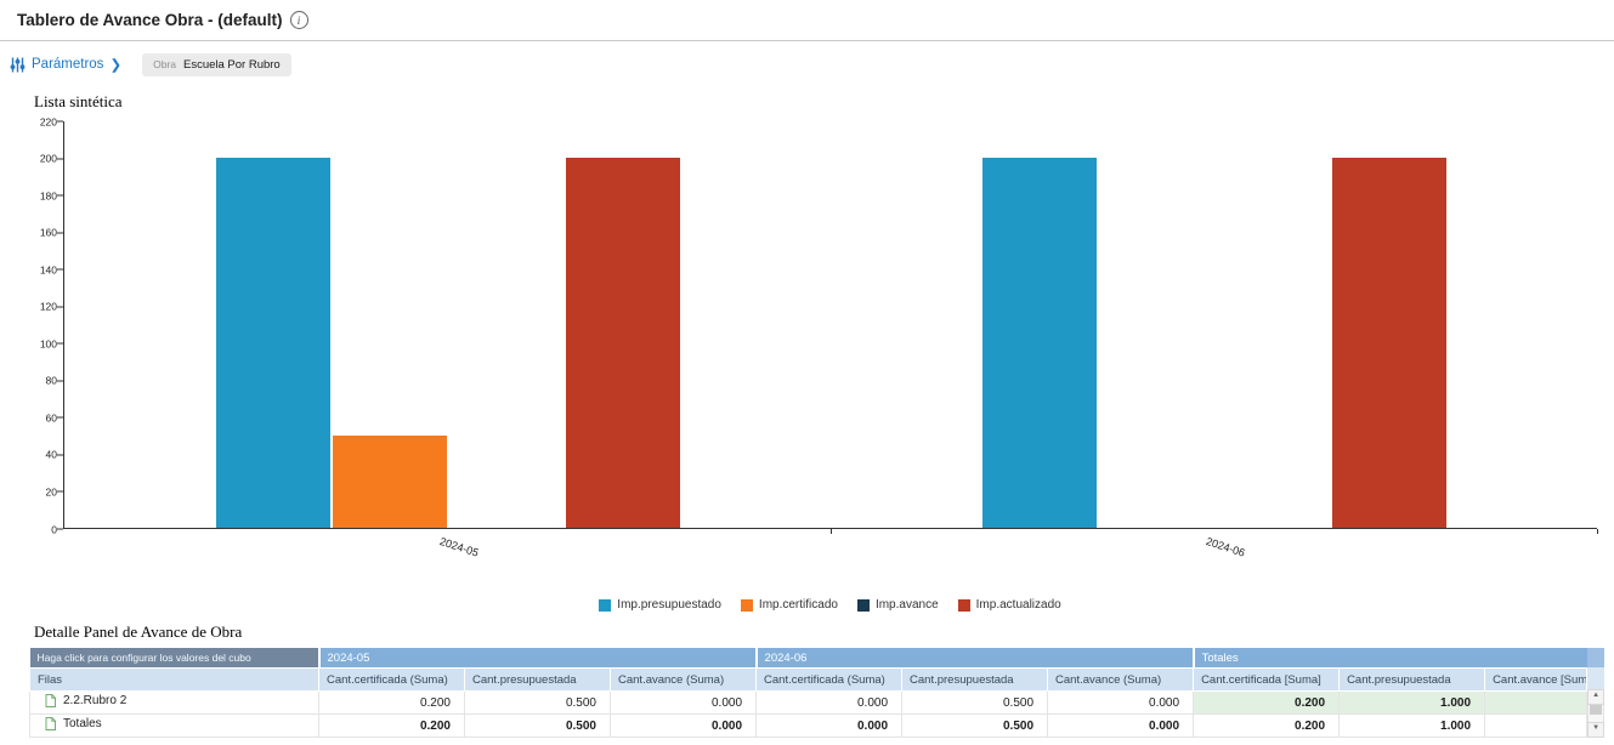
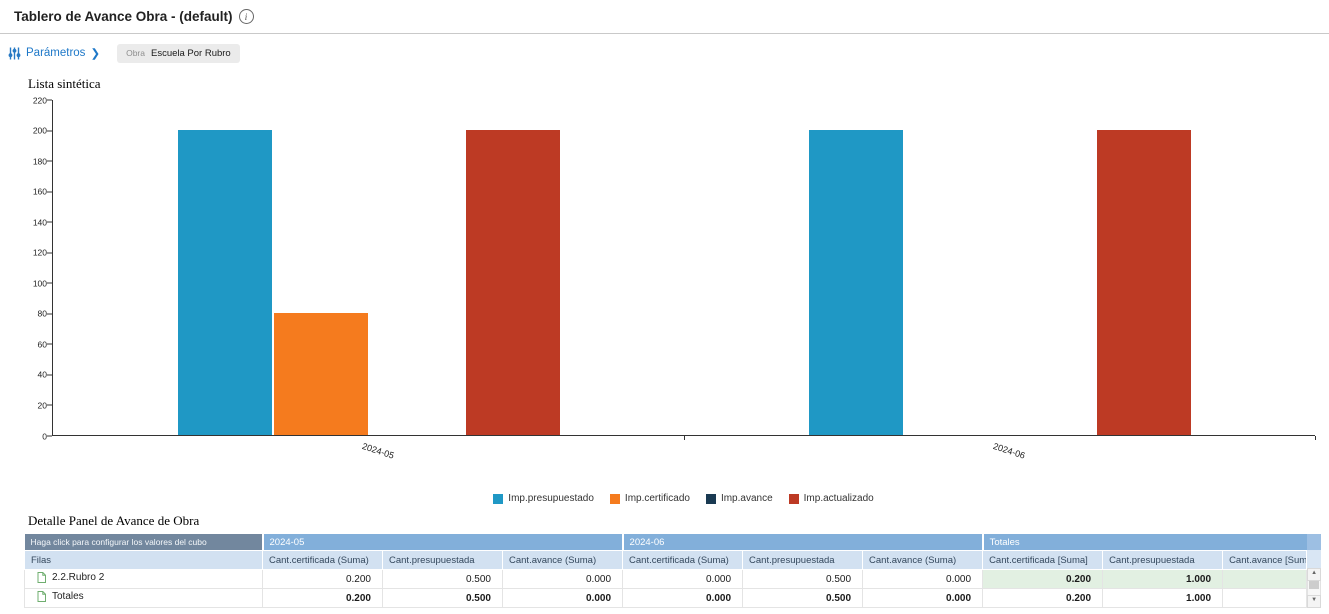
Imp.certificado/2024-05: 50 -> 80
